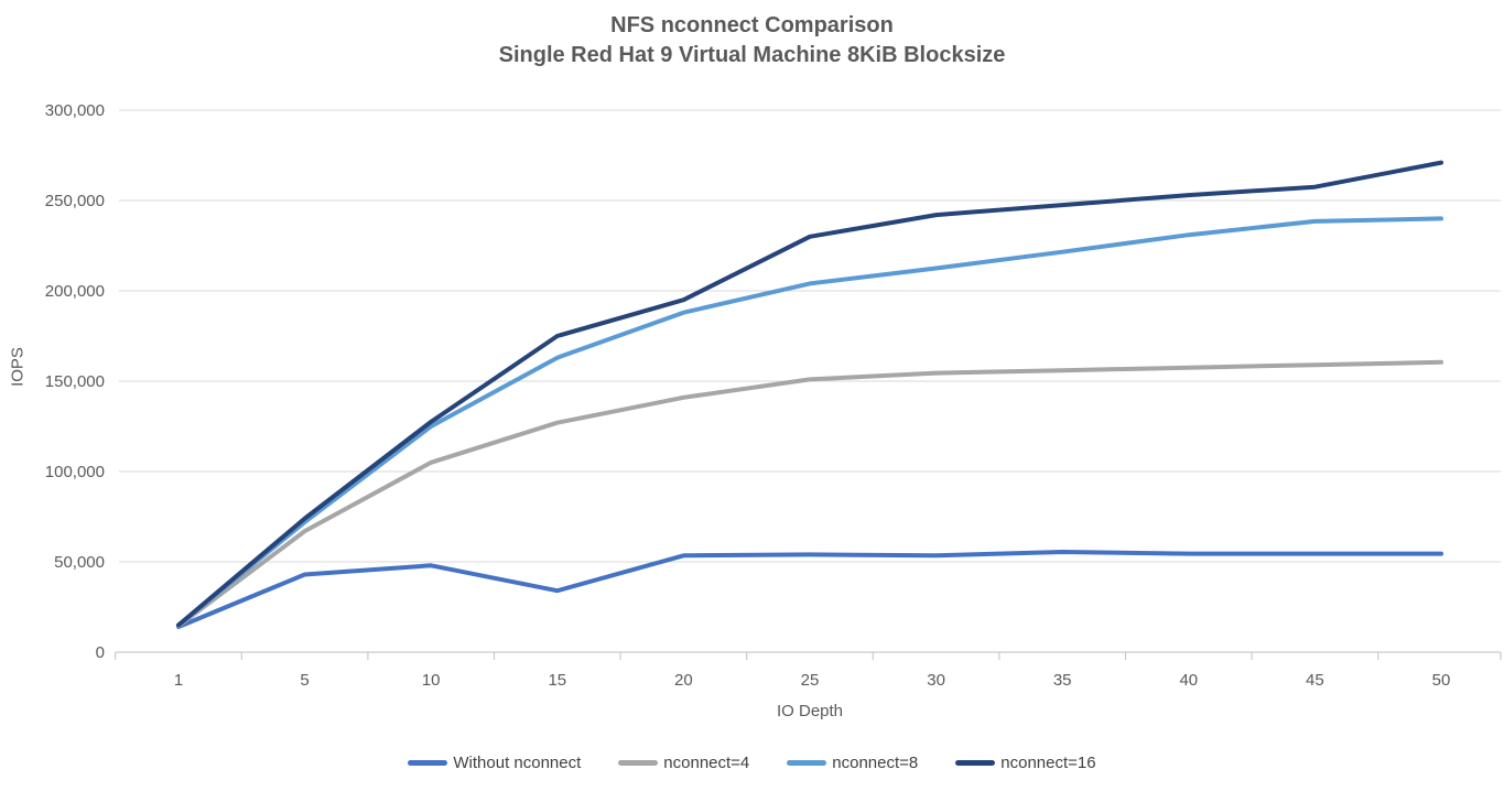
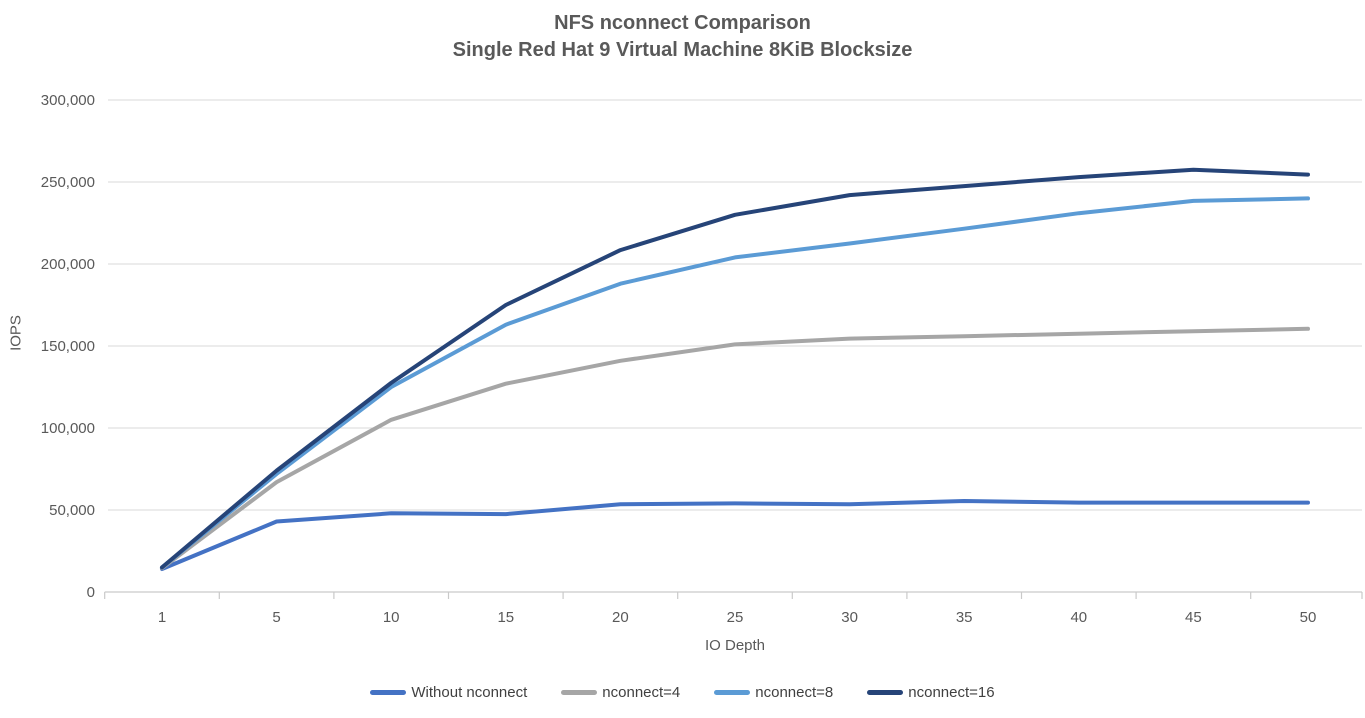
Without nconnect/15: 34000 -> 48000
nconnect=16/20: 195000 -> 208000
nconnect=16/50: 271000 -> 254000
